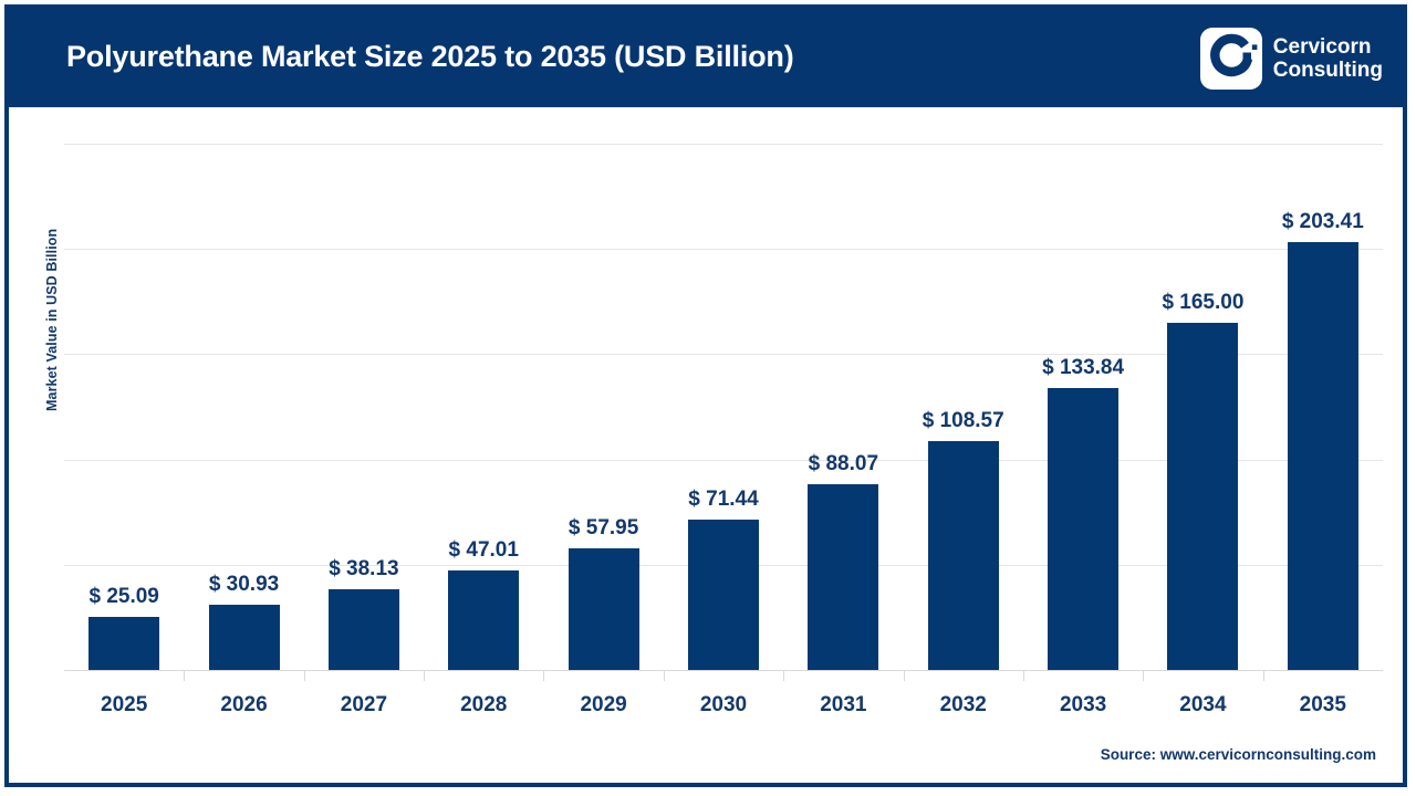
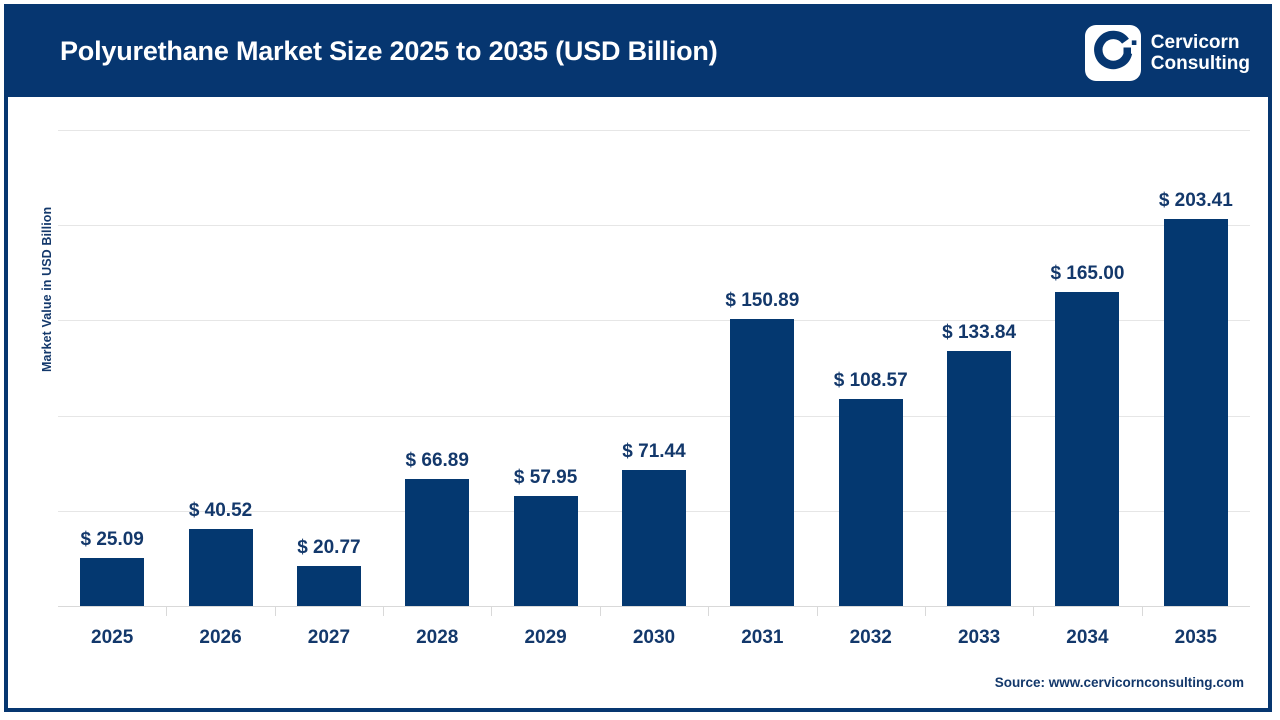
2026: 30.93 -> 40.52
2027: 38.13 -> 20.77
2028: 47.01 -> 66.89
2031: 88.07 -> 150.89
